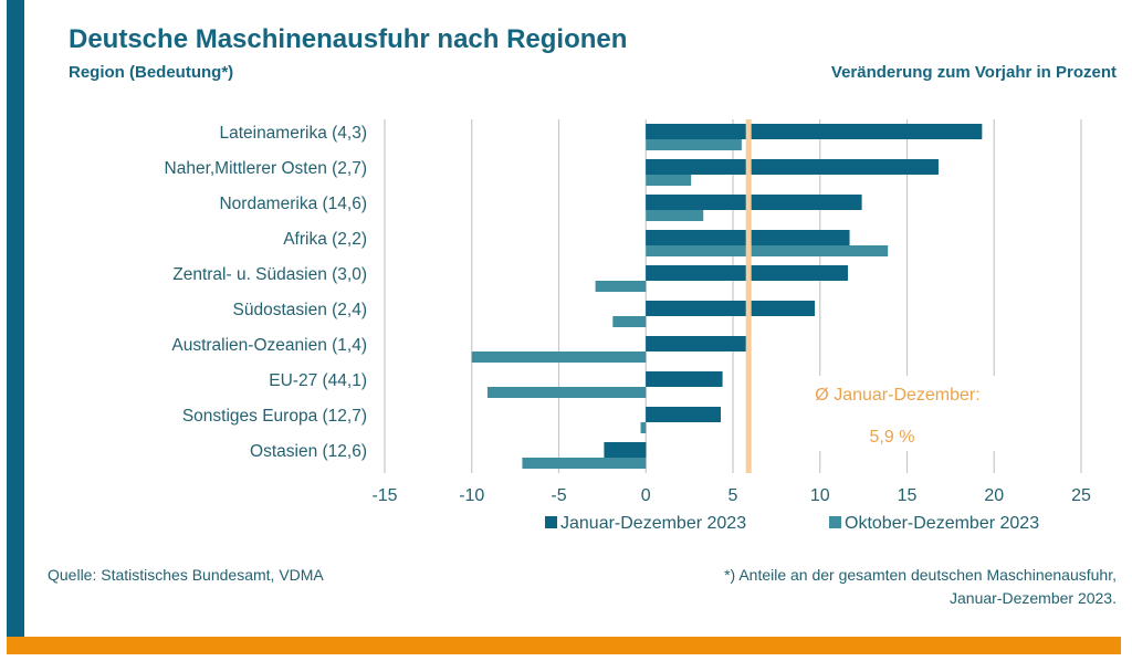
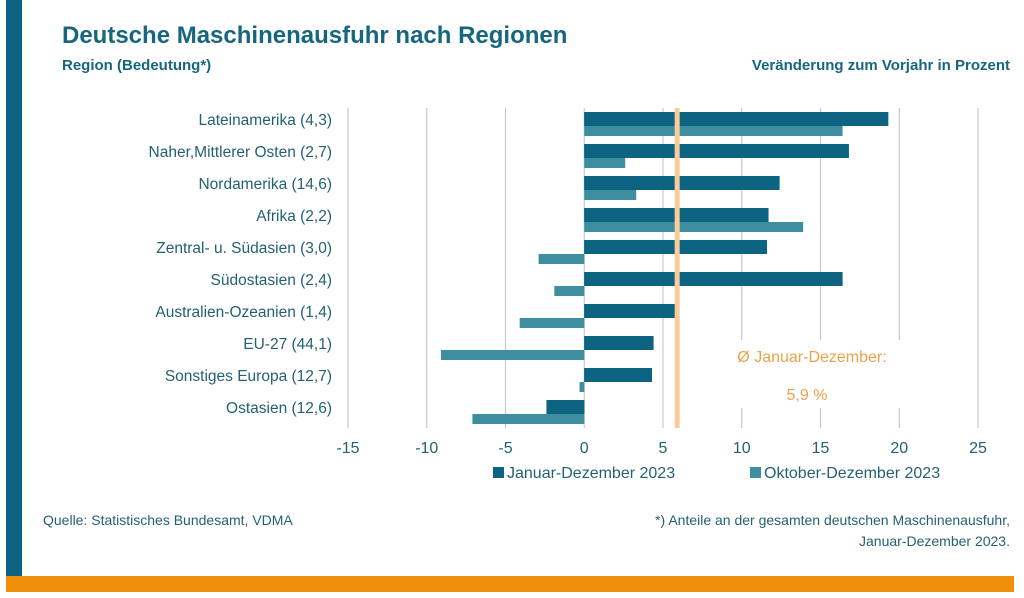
Oktober-Dezember 2023/Lateinamerika (4,3): 5.5 -> 16.4
Januar-Dezember 2023/Südostasien (2,4): 9.7 -> 16.4
Oktober-Dezember 2023/Australien-Ozeanien (1,4): -10.0 -> -4.1
